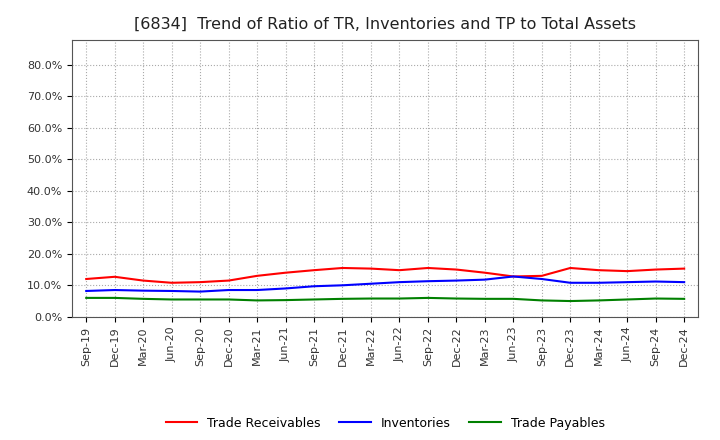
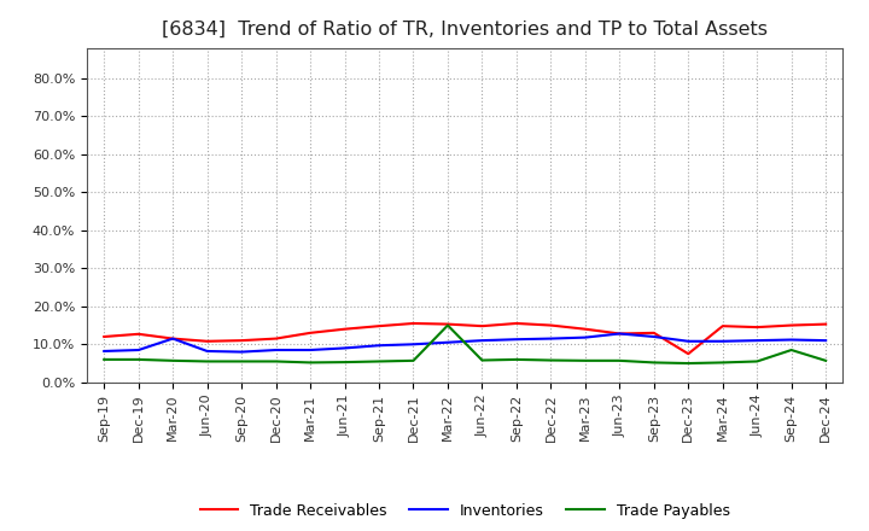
Inventories/Mar-20: 8.3% -> 11.5%
Trade Payables/Mar-22: 5.8% -> 15.0%
Trade Receivables/Dec-23: 15.5% -> 7.5%
Trade Payables/Sep-24: 5.8% -> 8.5%
